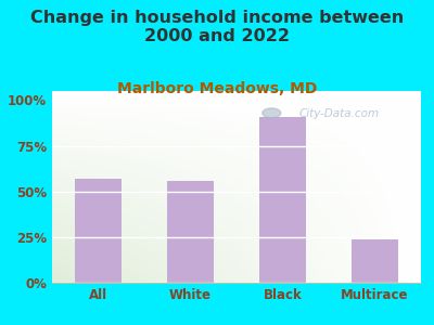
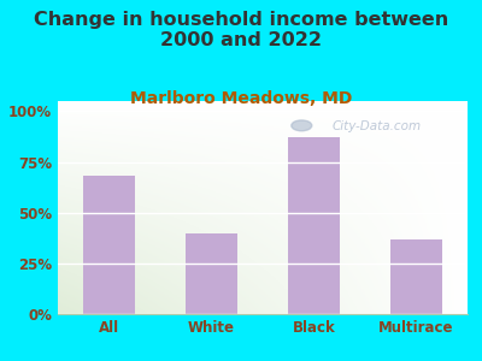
All: 57% -> 68%
White: 56% -> 40%
Black: 91% -> 87%
Multirace: 24% -> 37%
